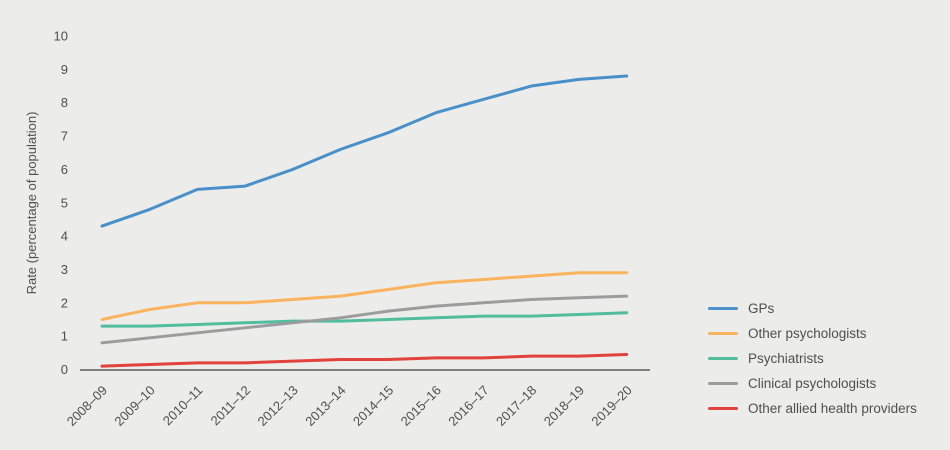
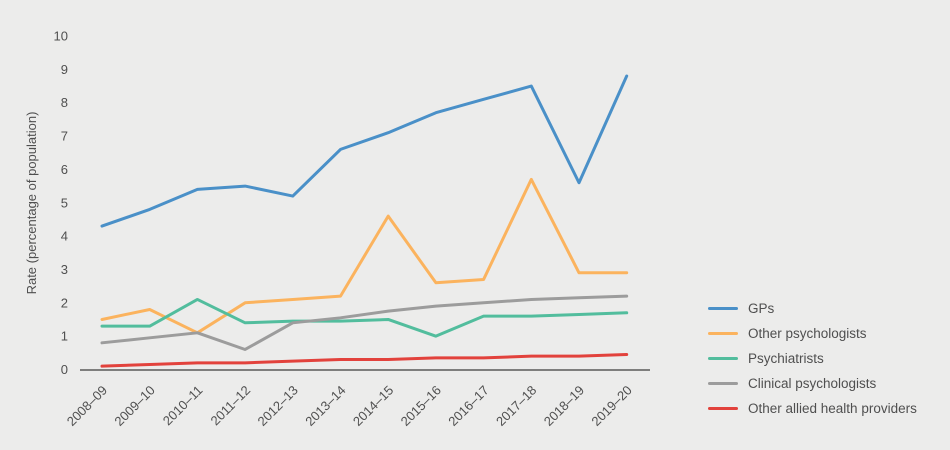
Other psychologists/2010–11: 2.0 -> 1.1
Psychiatrists/2010–11: 1.4 -> 2.1
Clinical psychologists/2011–12: 1.2 -> 0.6
GPs/2012–13: 6.0 -> 5.2
Other psychologists/2014–15: 2.4 -> 4.6
Psychiatrists/2015–16: 1.6 -> 1.0
Other psychologists/2017–18: 2.8 -> 5.7
GPs/2018–19: 8.7 -> 5.6
